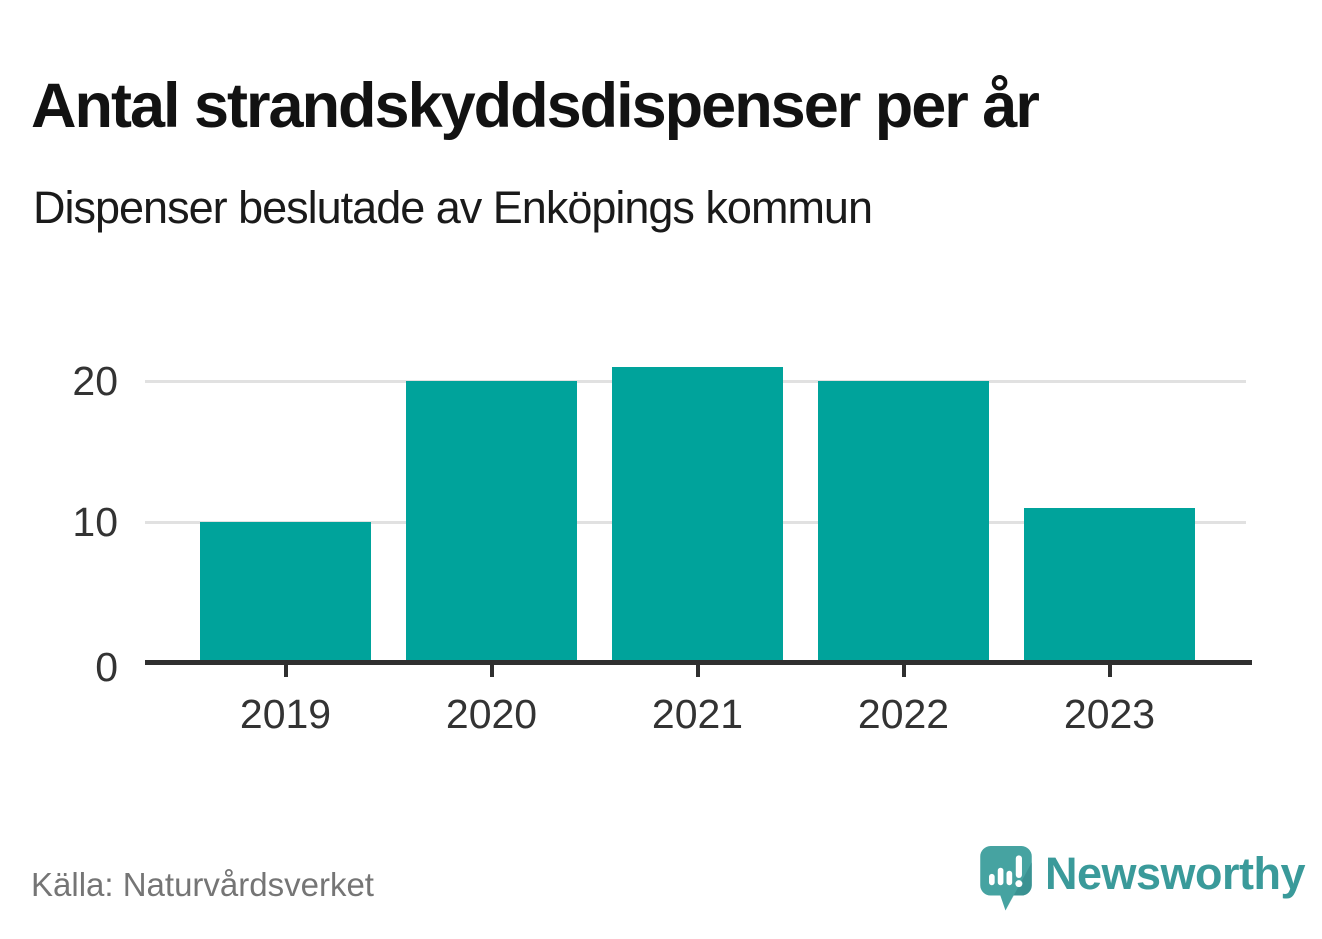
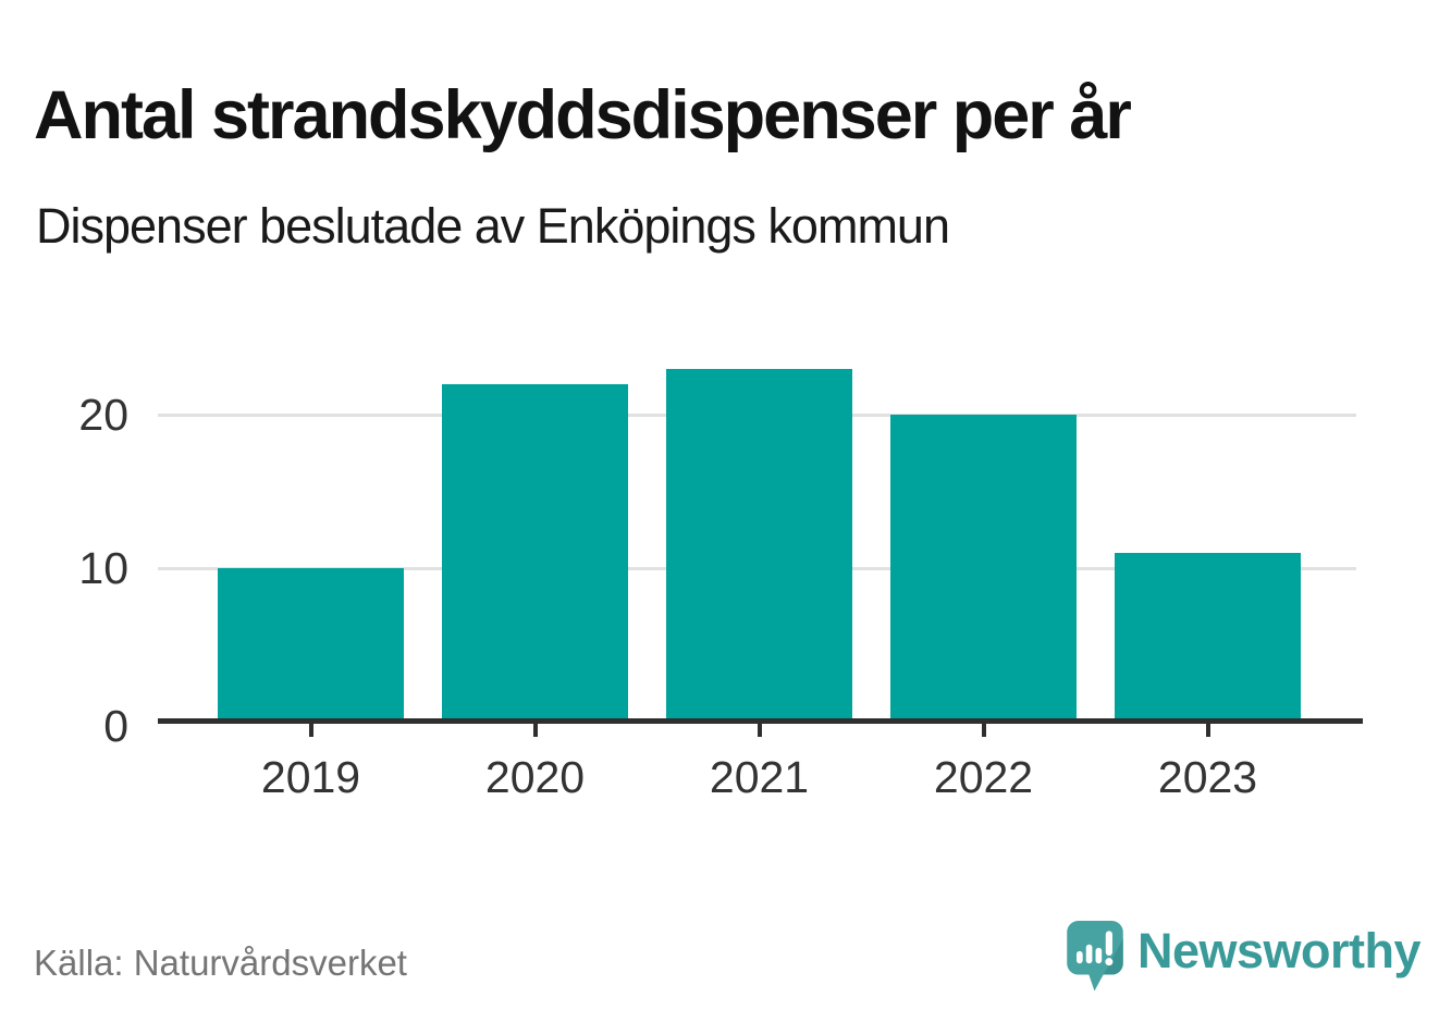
2020: 20 -> 22
2021: 21 -> 23
